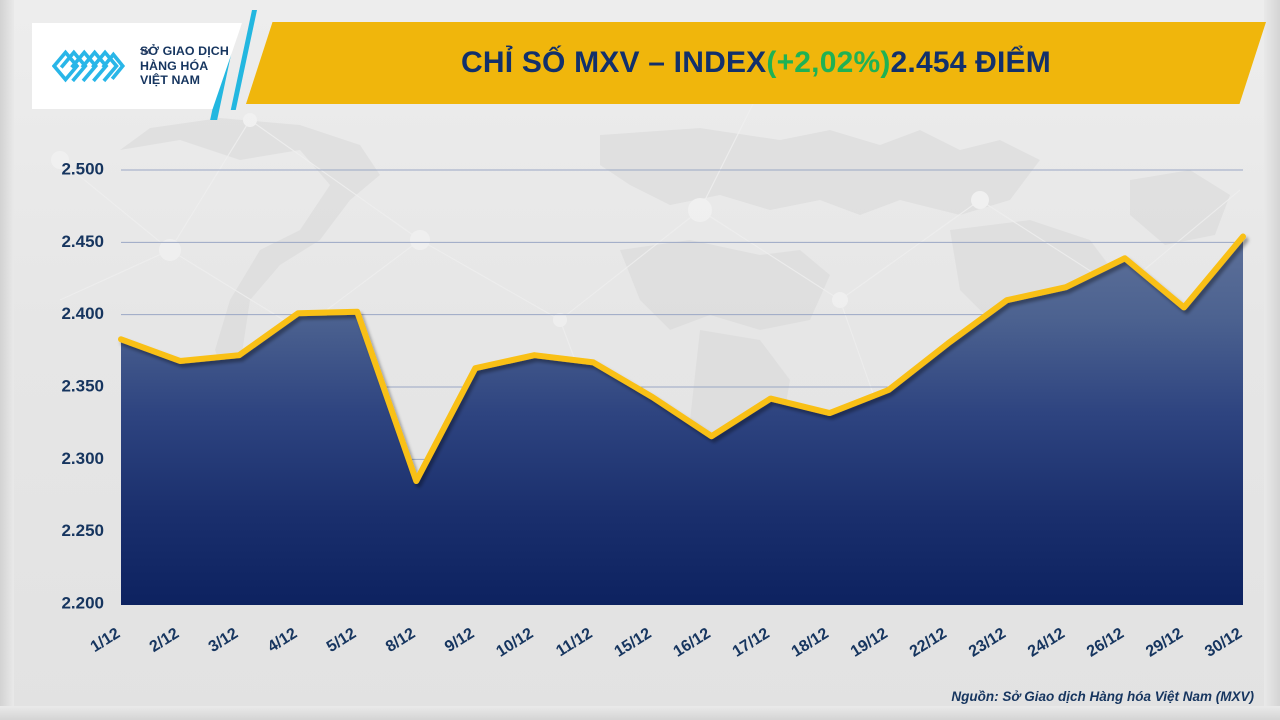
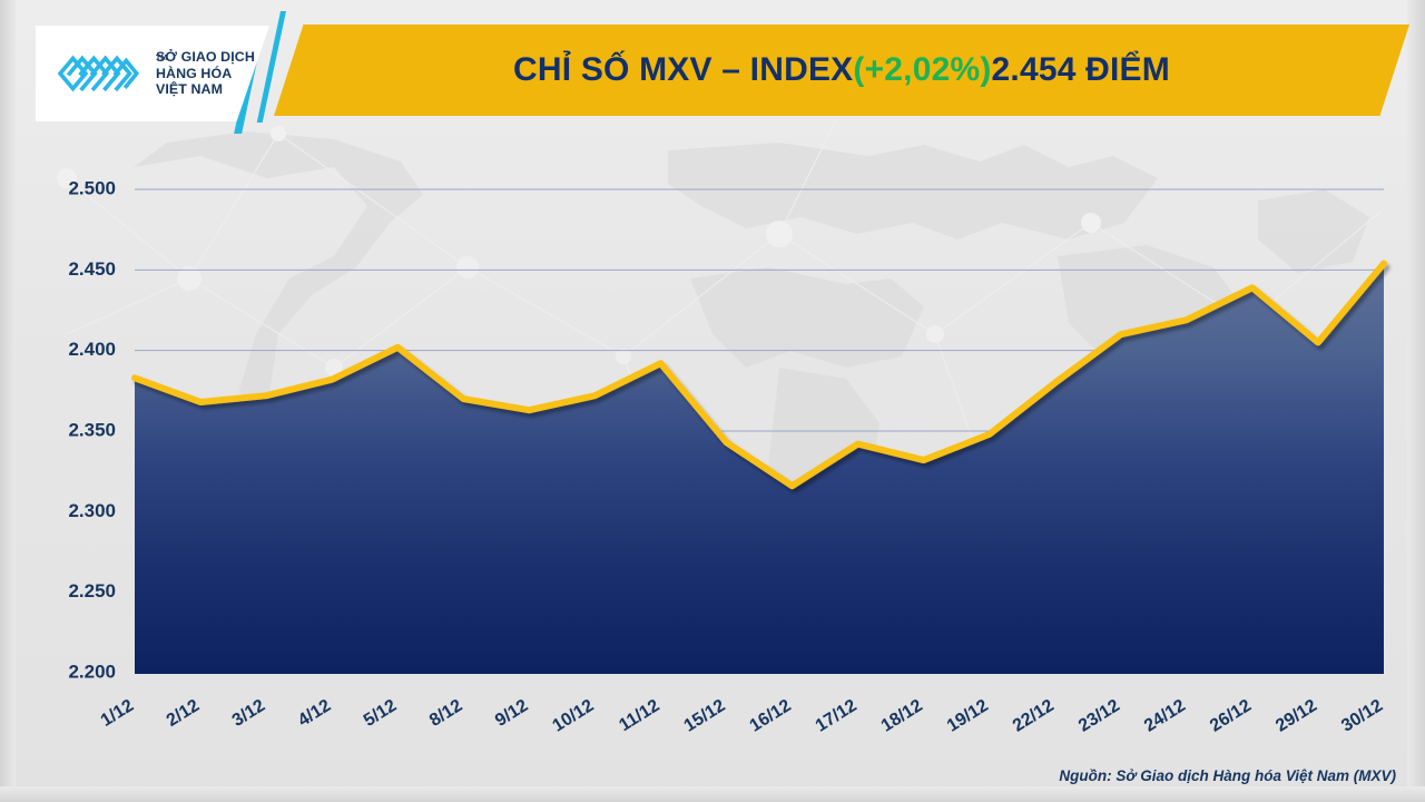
4/12: 2401 -> 2382
8/12: 2285 -> 2370
11/12: 2367 -> 2392
